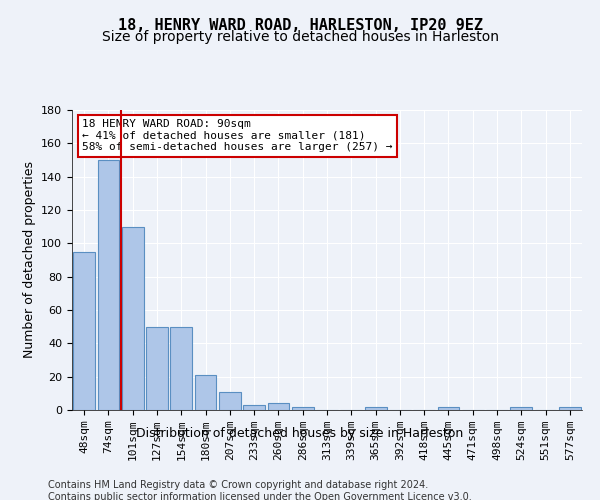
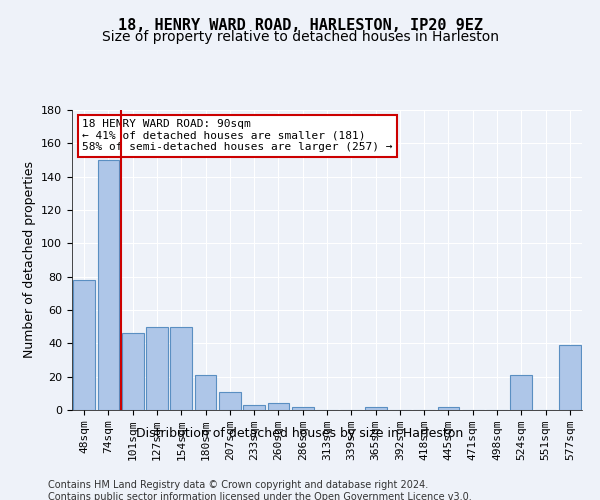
48sqm: 95 -> 78
101sqm: 110 -> 46
524sqm: 2 -> 21
577sqm: 2 -> 39
